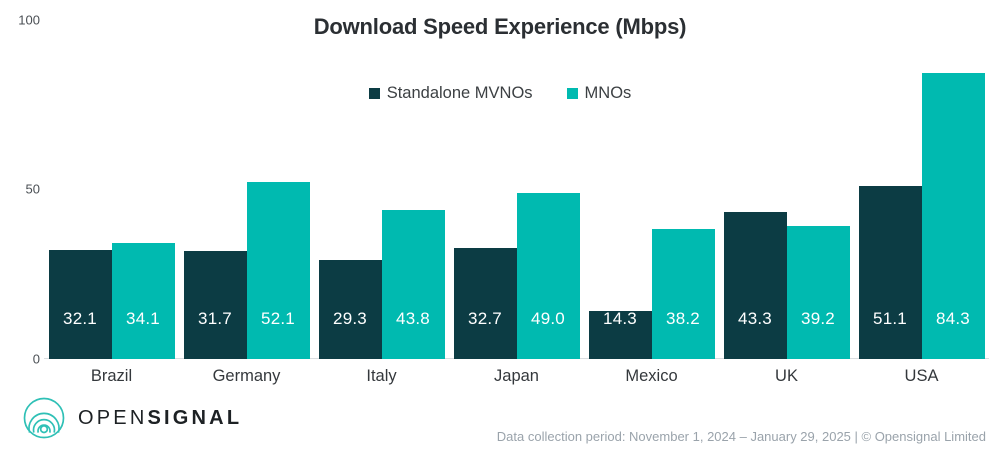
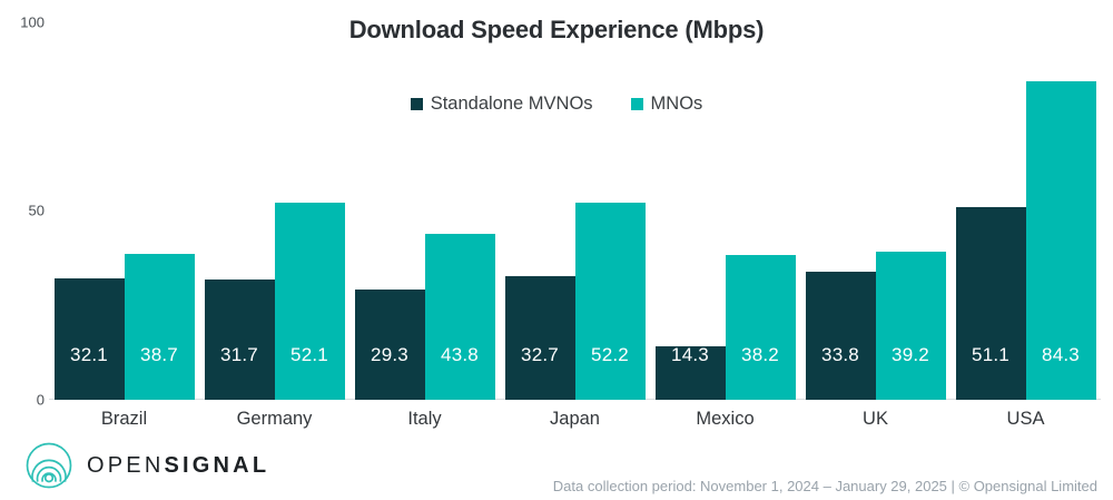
MNOs/Brazil: 34.1 -> 38.7
MNOs/Japan: 49.0 -> 52.2
Standalone MVNOs/UK: 43.3 -> 33.8
